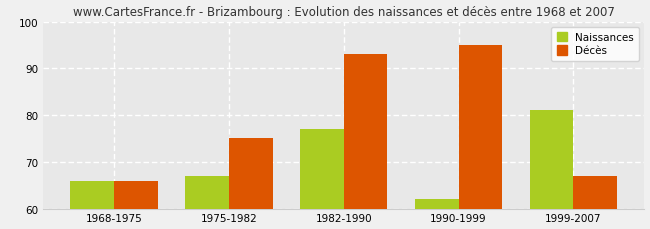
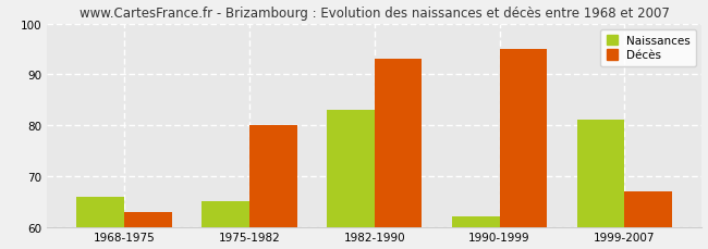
Décès/1968-1975: 66 -> 63
Naissances/1975-1982: 67 -> 65
Décès/1975-1982: 75 -> 80
Naissances/1982-1990: 77 -> 83
